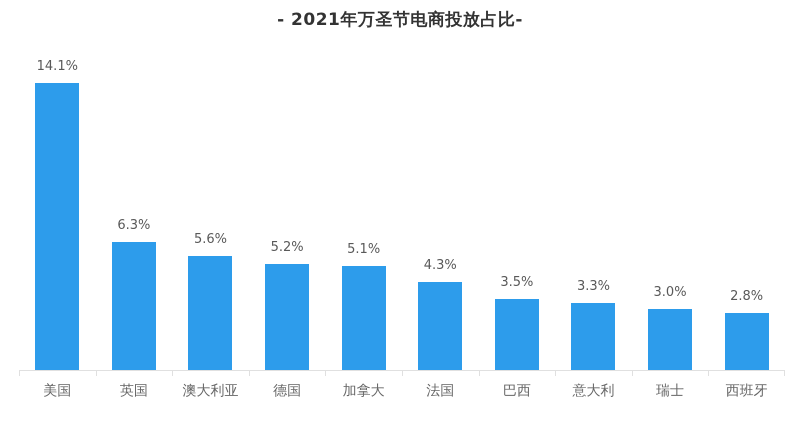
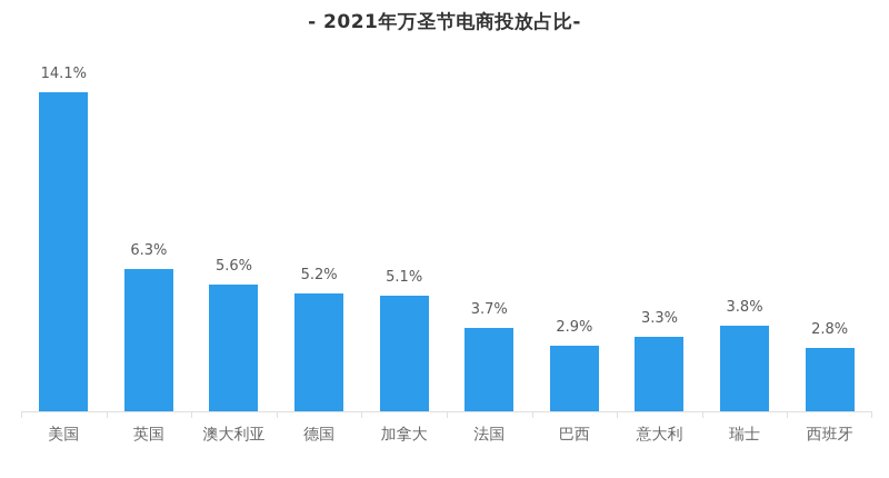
法国: 4.3% -> 3.7%
巴西: 3.5% -> 2.9%
瑞士: 3.0% -> 3.8%
